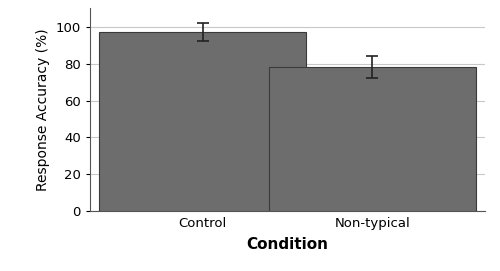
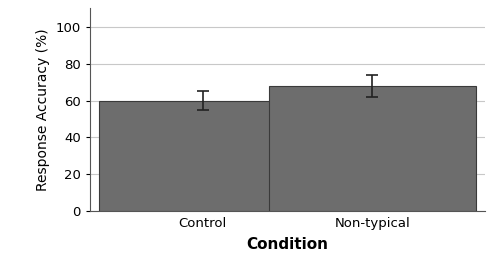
Control: 97 -> 60
Non-typical: 78 -> 68
